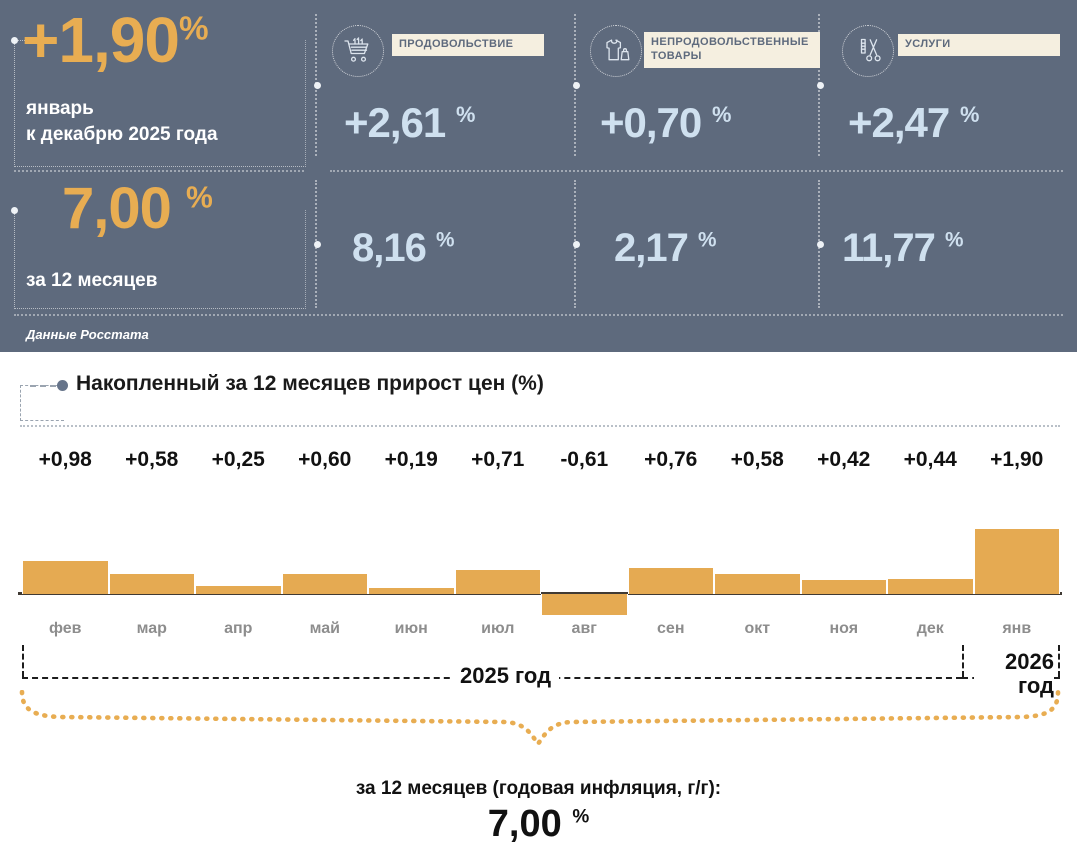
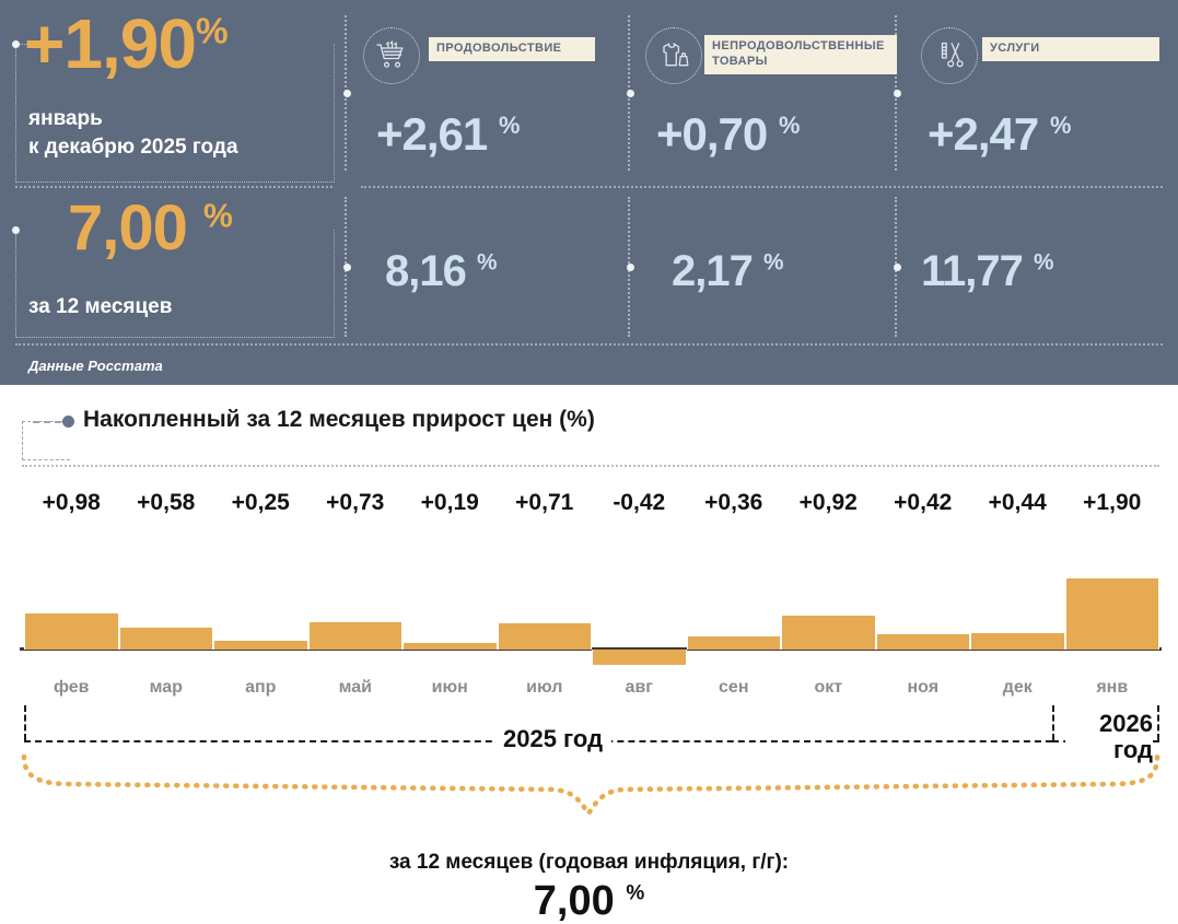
май: +0,60 -> +0,73
авг: -0,61 -> -0,42
сен: +0,76 -> +0,36
окт: +0,58 -> +0,92
